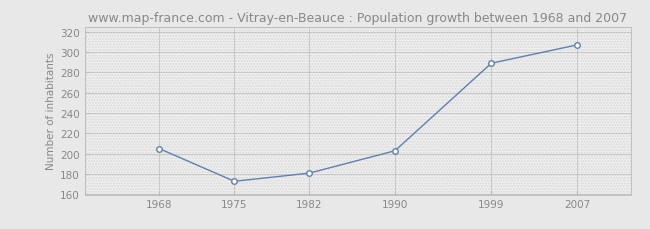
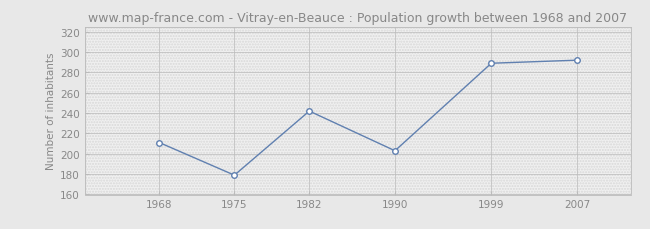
1968: 205 -> 211
1975: 173 -> 179
1982: 181 -> 242
2007: 307 -> 292
